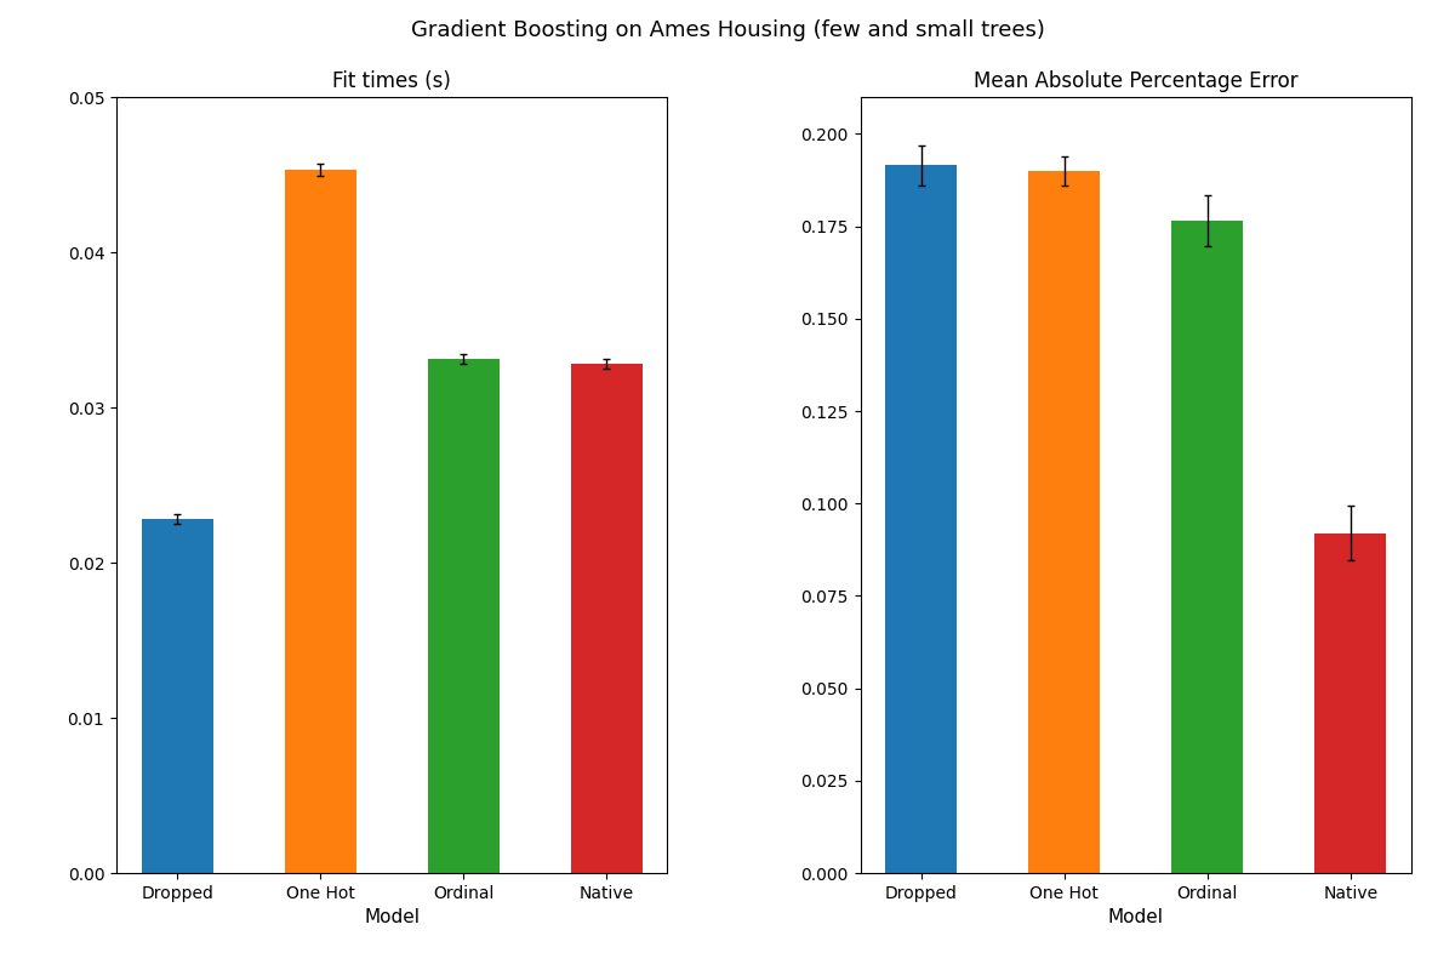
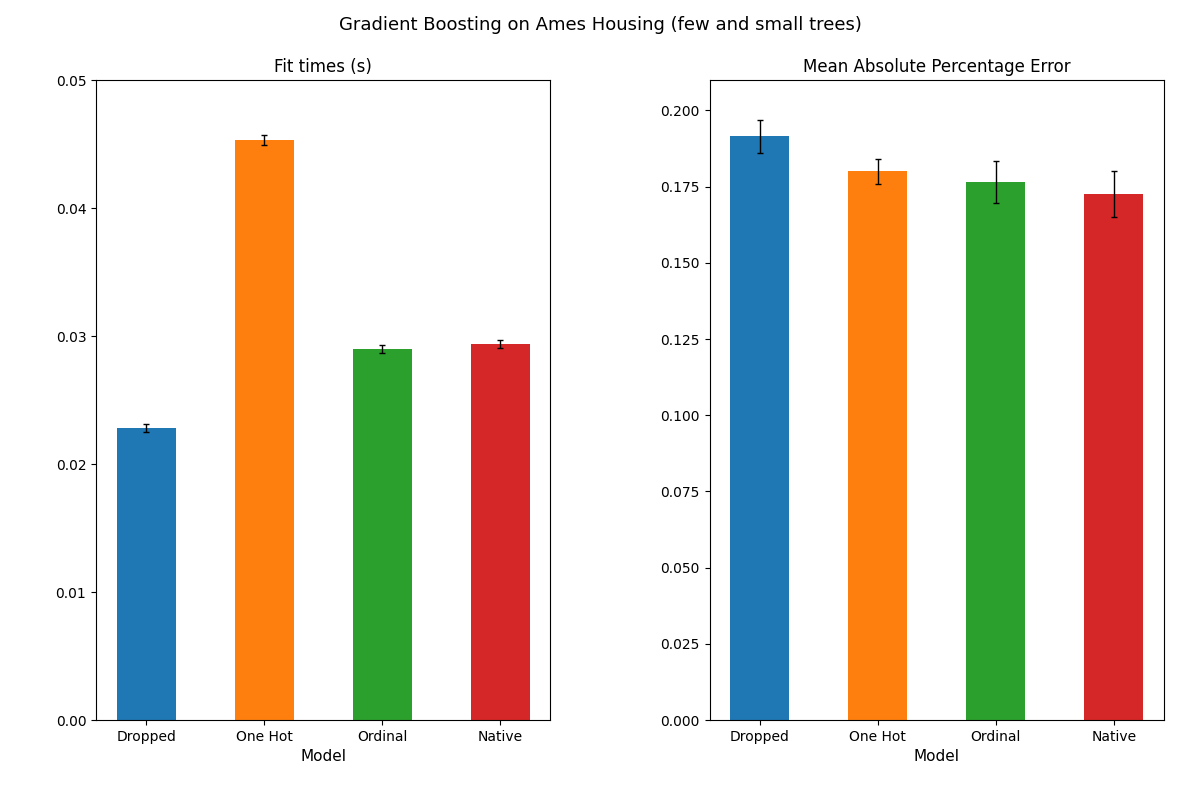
Fit times (s)/Ordinal: 0.0331 -> 0.0290
Fit times (s)/Native: 0.0328 -> 0.0294
Mean Absolute Percentage Error/One Hot: 0.1900 -> 0.1800
Mean Absolute Percentage Error/Native: 0.0920 -> 0.1725
